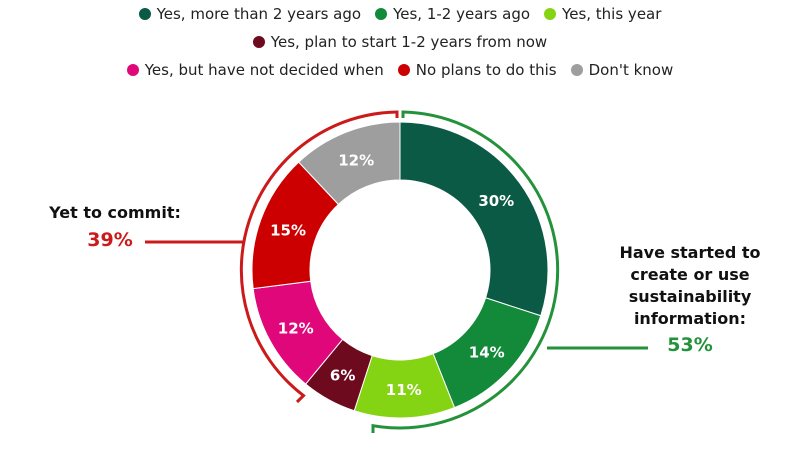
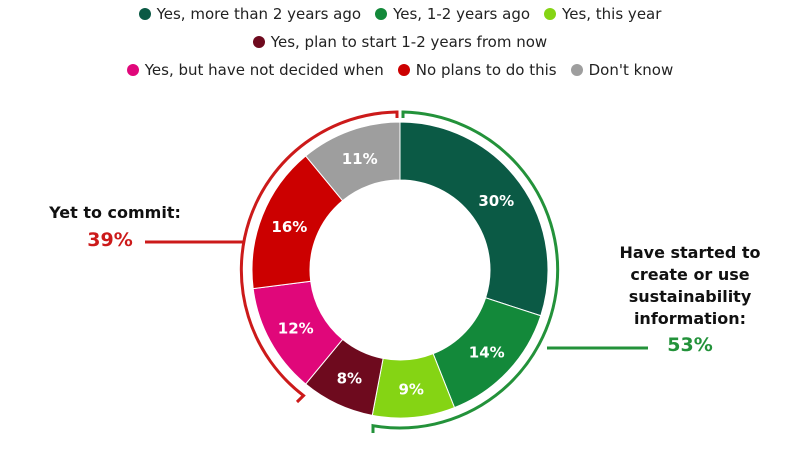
Yes, this year: 11% -> 9%
Yes, plan to start 1-2 years from now: 6% -> 8%
No plans to do this: 15% -> 16%
Don't know: 12% -> 11%
